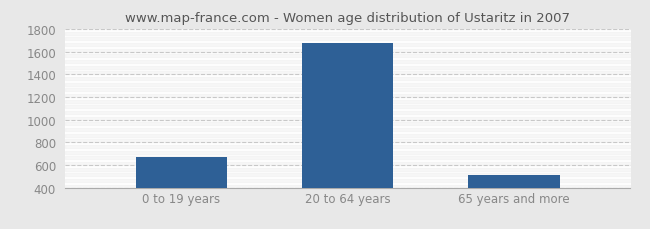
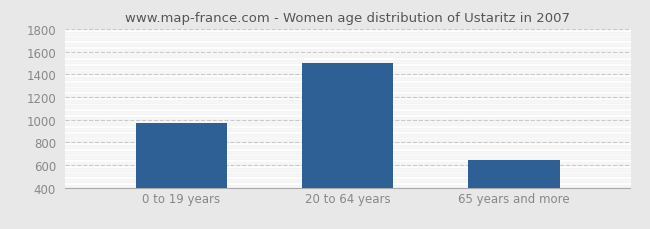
0 to 19 years: 670 -> 970
20 to 64 years: 1680 -> 1500
65 years and more: 520 -> 640
